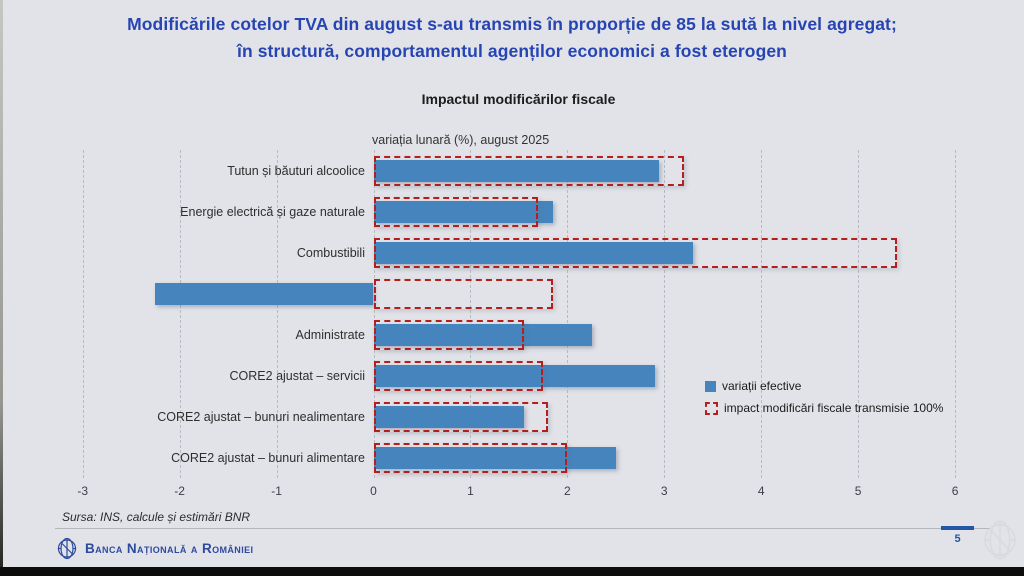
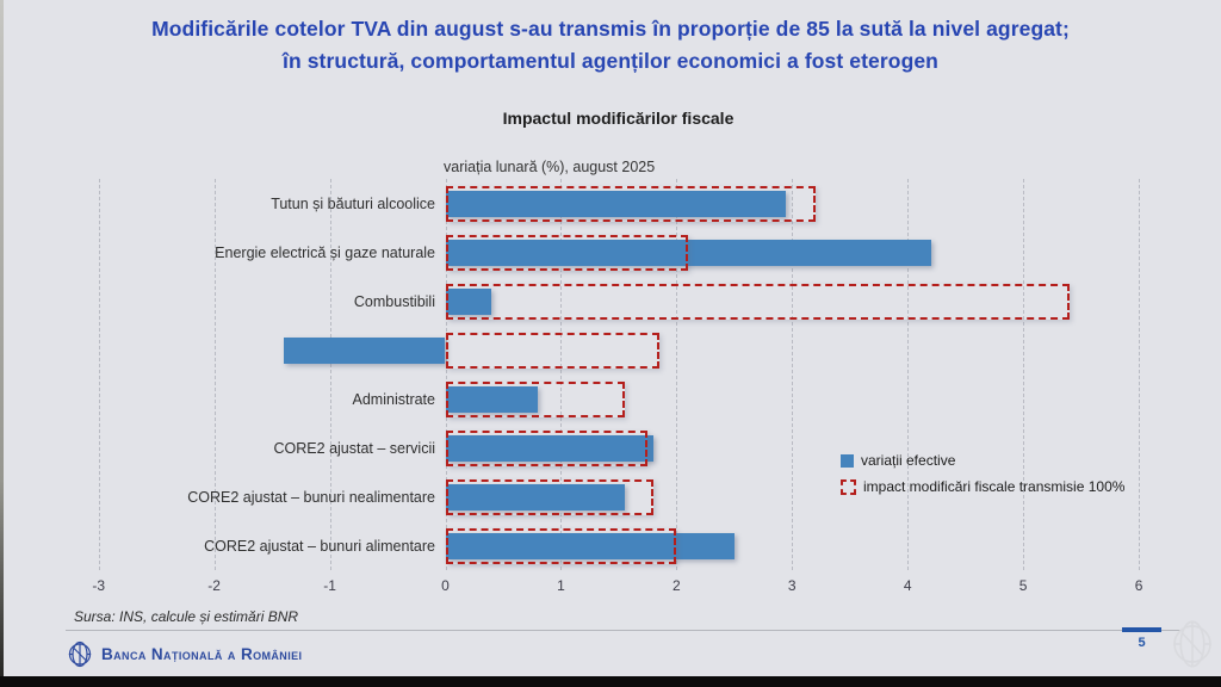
variații efective/Energie electrică și gaze naturale: 1.9 -> 4.2
impact modificări fiscale transmisie 100%/Energie electrică și gaze naturale: 1.7 -> 2.1
variații efective/Combustibili: 3.3 -> 0.4
variații efective/LFO: -2.2 -> -1.4
variații efective/Administrate: 2.2 -> 0.8
variații efective/CORE2 ajustat – servicii: 2.9 -> 1.8
